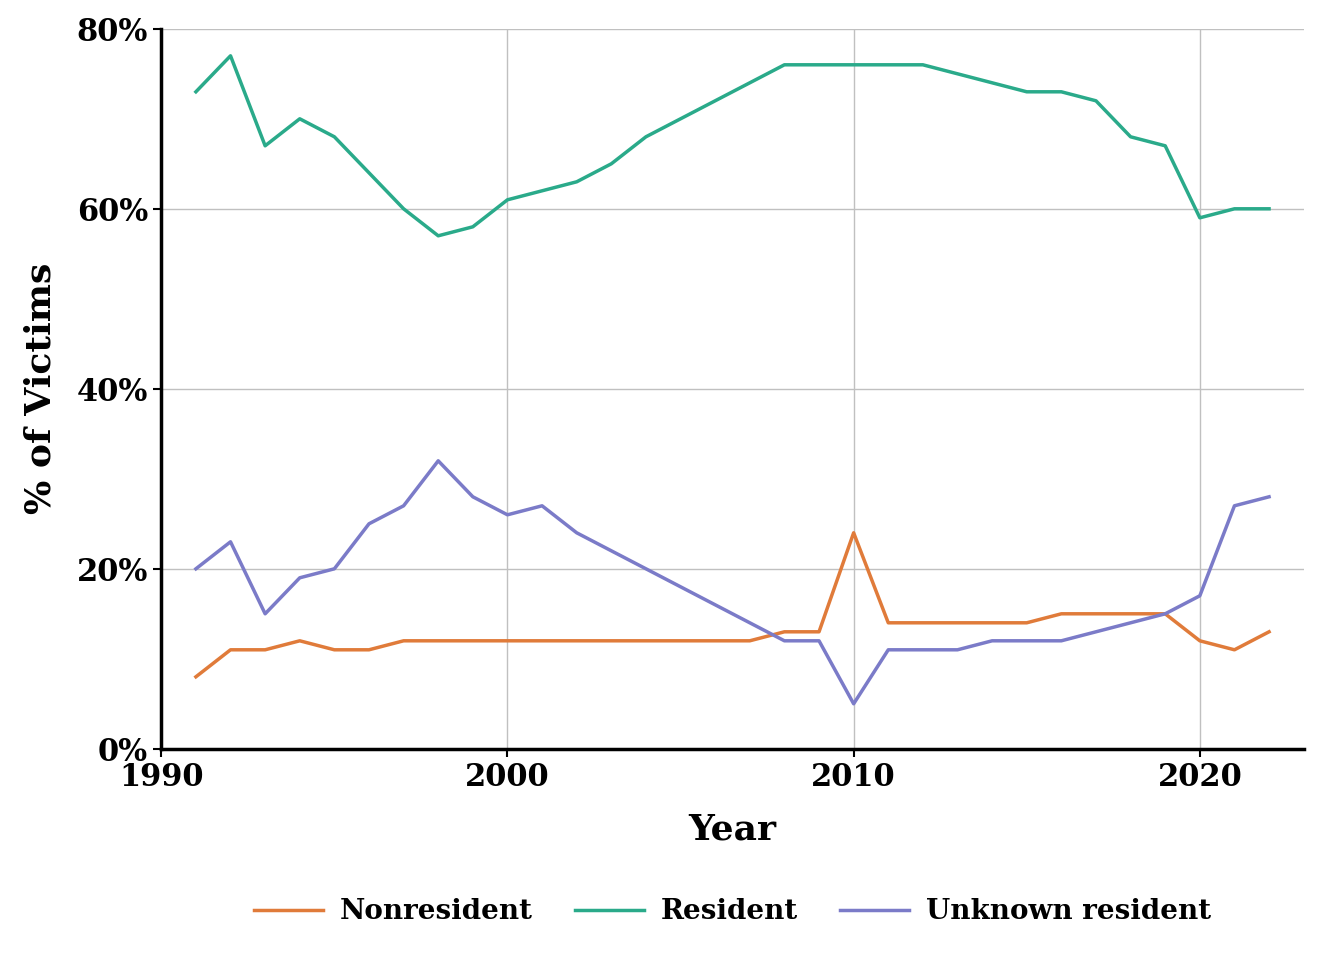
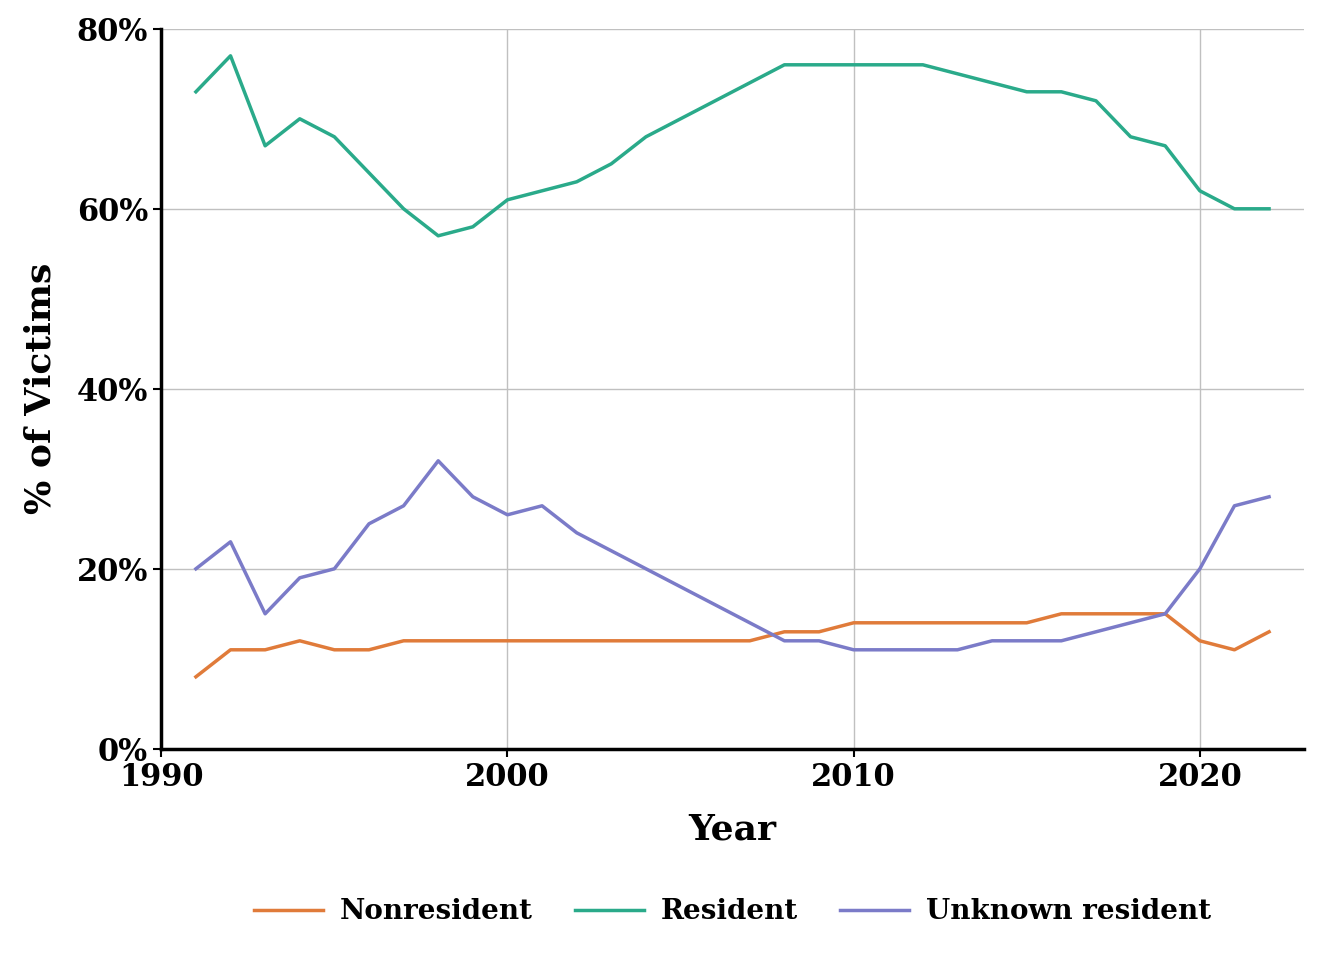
Nonresident/2010: 24% -> 14%
Unknown resident/2010: 5% -> 11%
Resident/2020: 59% -> 62%
Unknown resident/2020: 17% -> 20%
